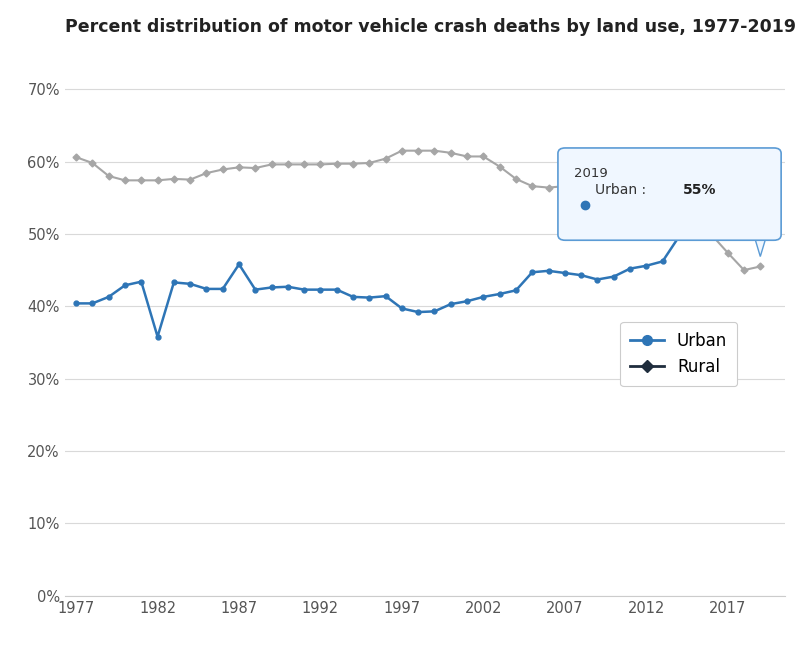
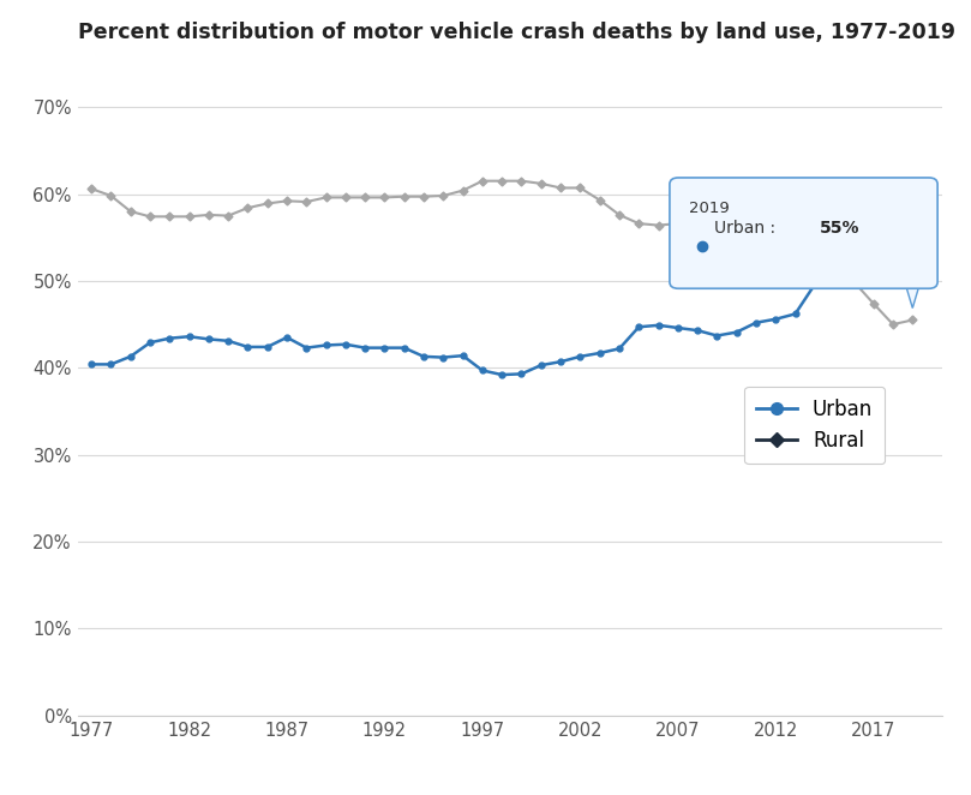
Urban/1982: 35.8% -> 43.6%
Urban/1987: 45.8% -> 43.5%
